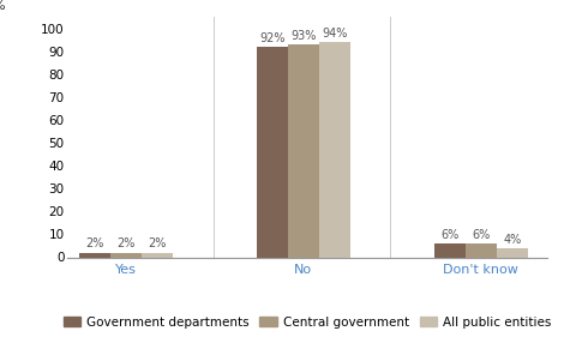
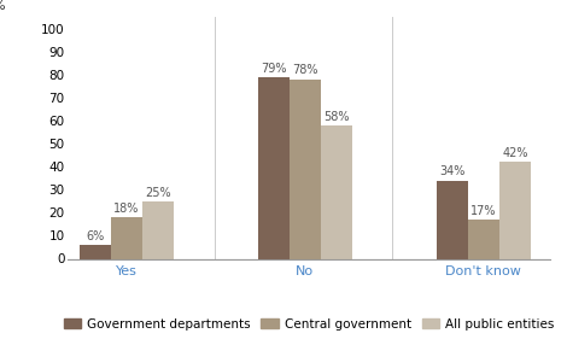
Government departments/Yes: 2% -> 6%
Central government/Yes: 2% -> 18%
All public entities/Yes: 2% -> 25%
Government departments/No: 92% -> 79%
Central government/No: 93% -> 78%
All public entities/No: 94% -> 58%
Government departments/Don't know: 6% -> 34%
Central government/Don't know: 6% -> 17%
All public entities/Don't know: 4% -> 42%
